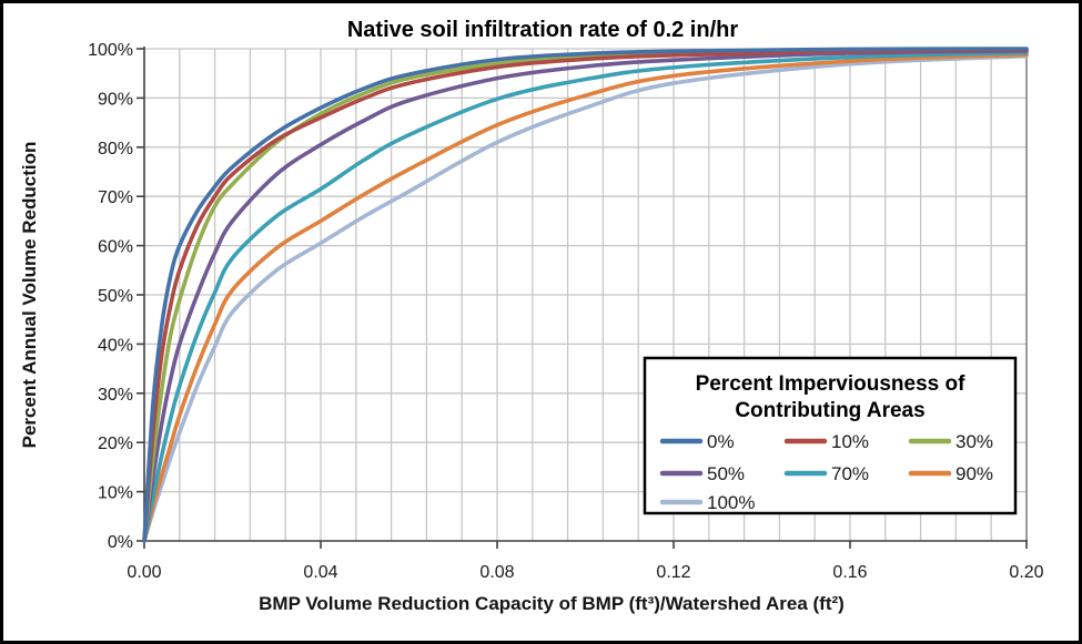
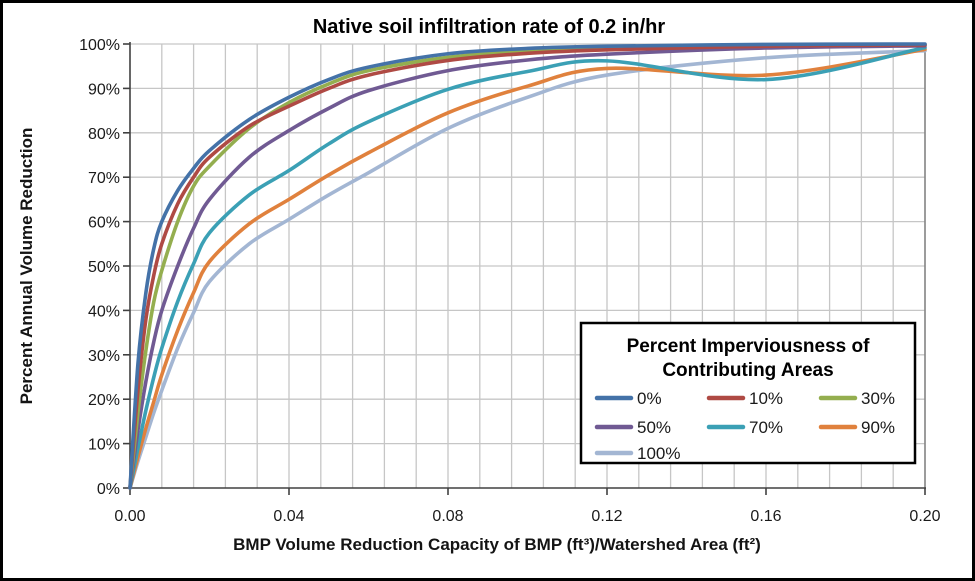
70%/0.16: 98% -> 92%
90%/0.16: 98% -> 93%
